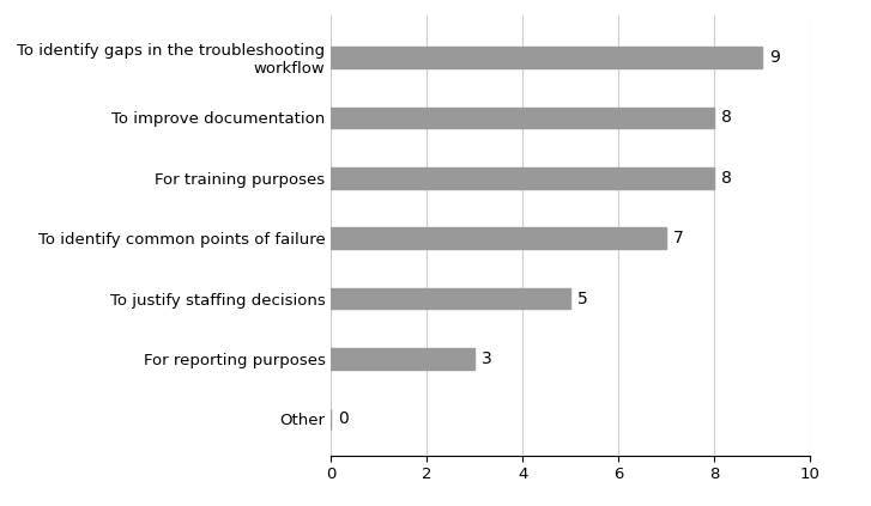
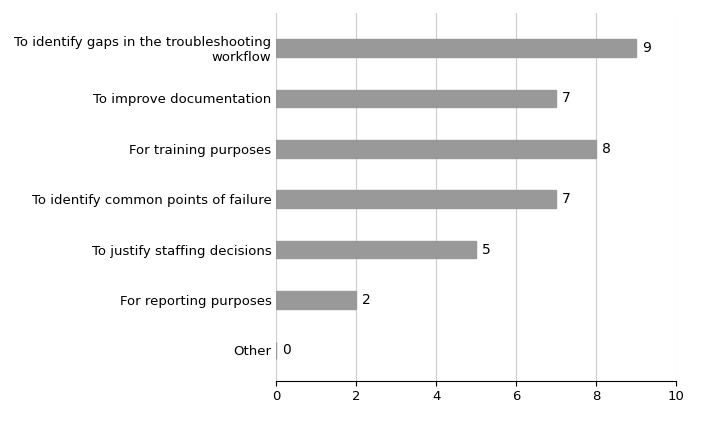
To improve documentation: 8 -> 7
For reporting purposes: 3 -> 2
